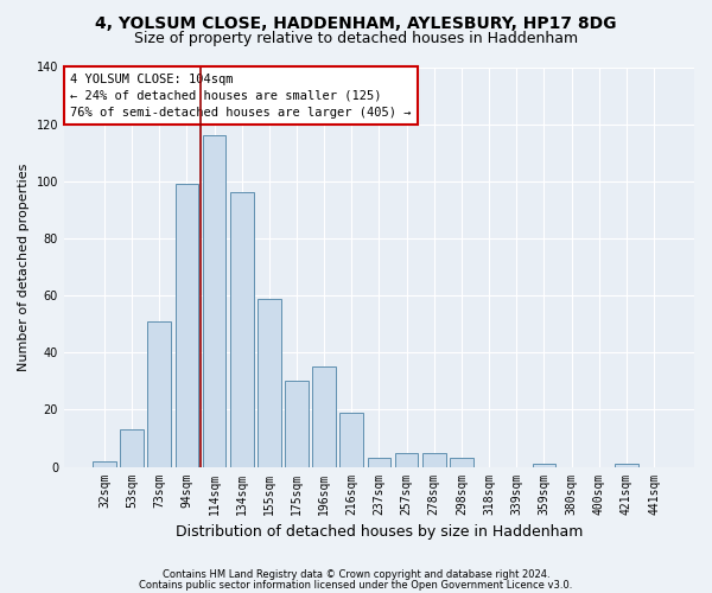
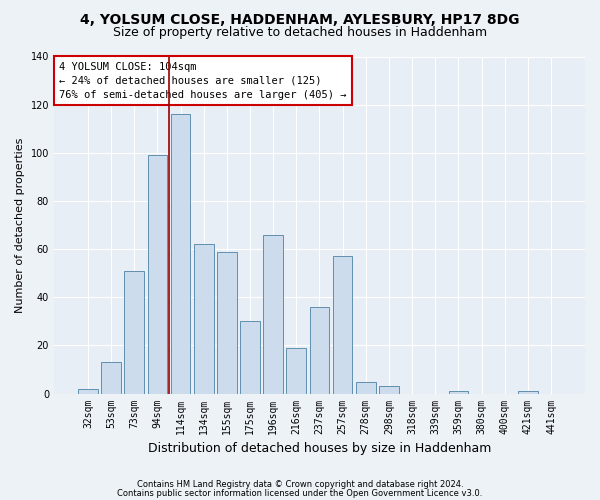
134sqm: 96 -> 62
196sqm: 35 -> 66
237sqm: 3 -> 36
257sqm: 5 -> 57
